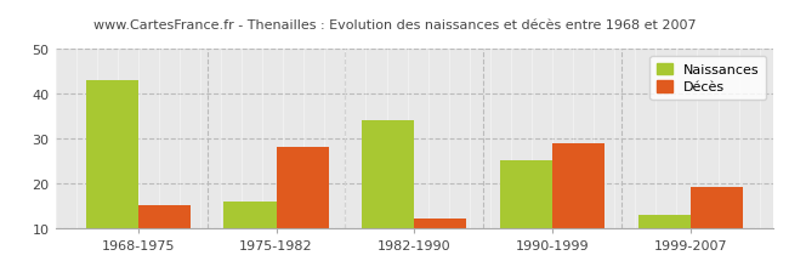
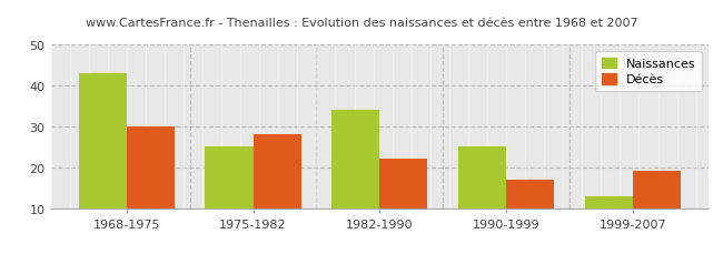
Décès/1968-1975: 15 -> 30
Naissances/1975-1982: 16 -> 25
Décès/1982-1990: 12 -> 22
Décès/1990-1999: 29 -> 17
